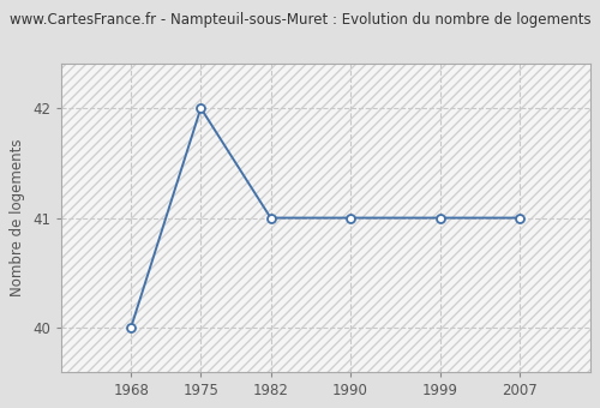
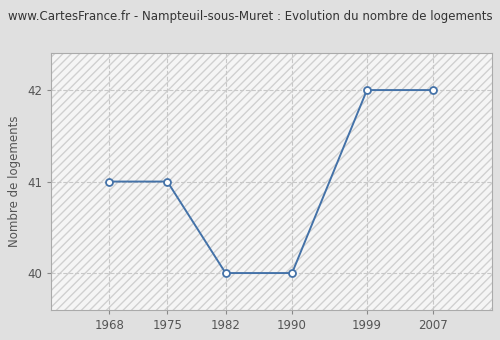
1968: 40 -> 41
1975: 42 -> 41
1982: 41 -> 40
1990: 41 -> 40
1999: 41 -> 42
2007: 41 -> 42
